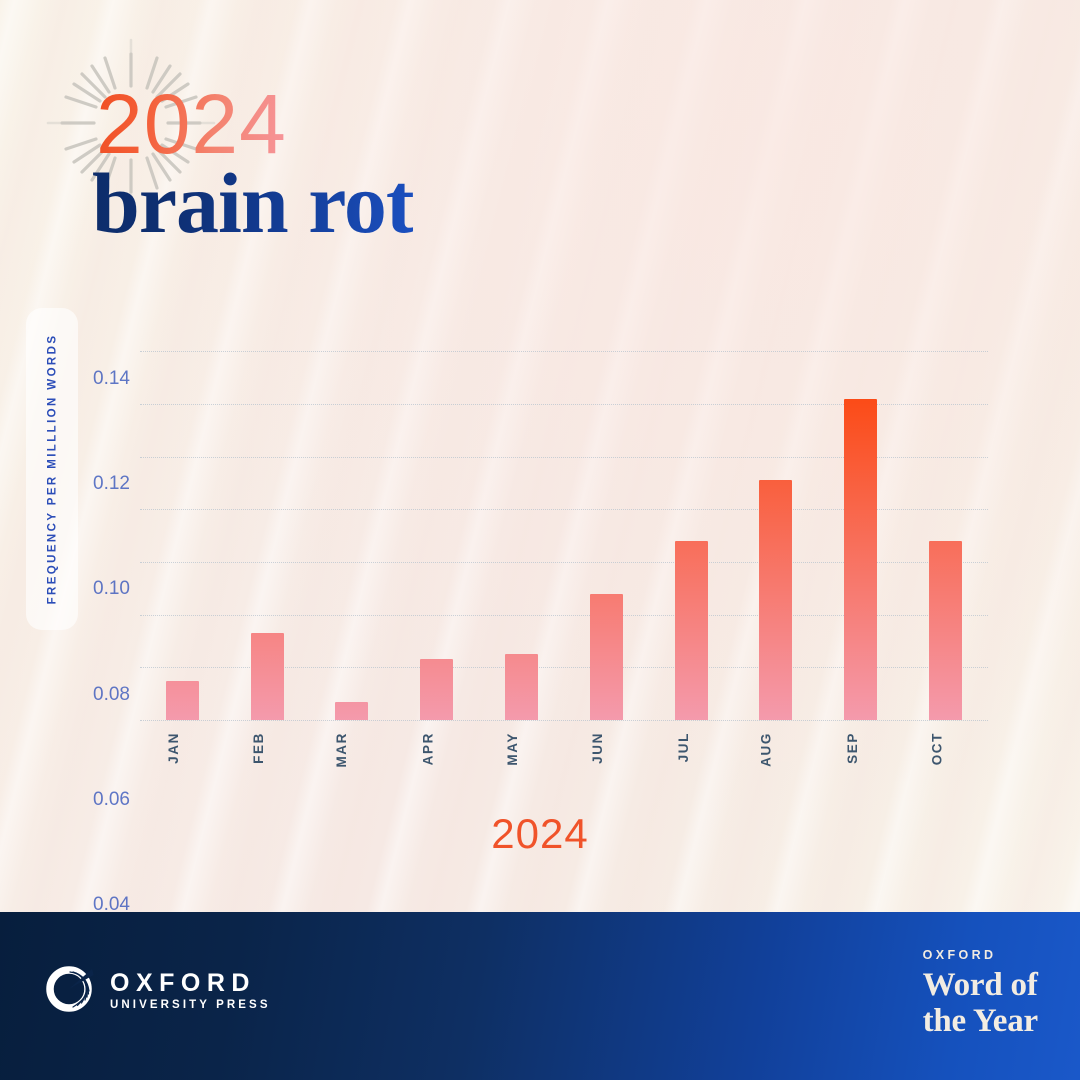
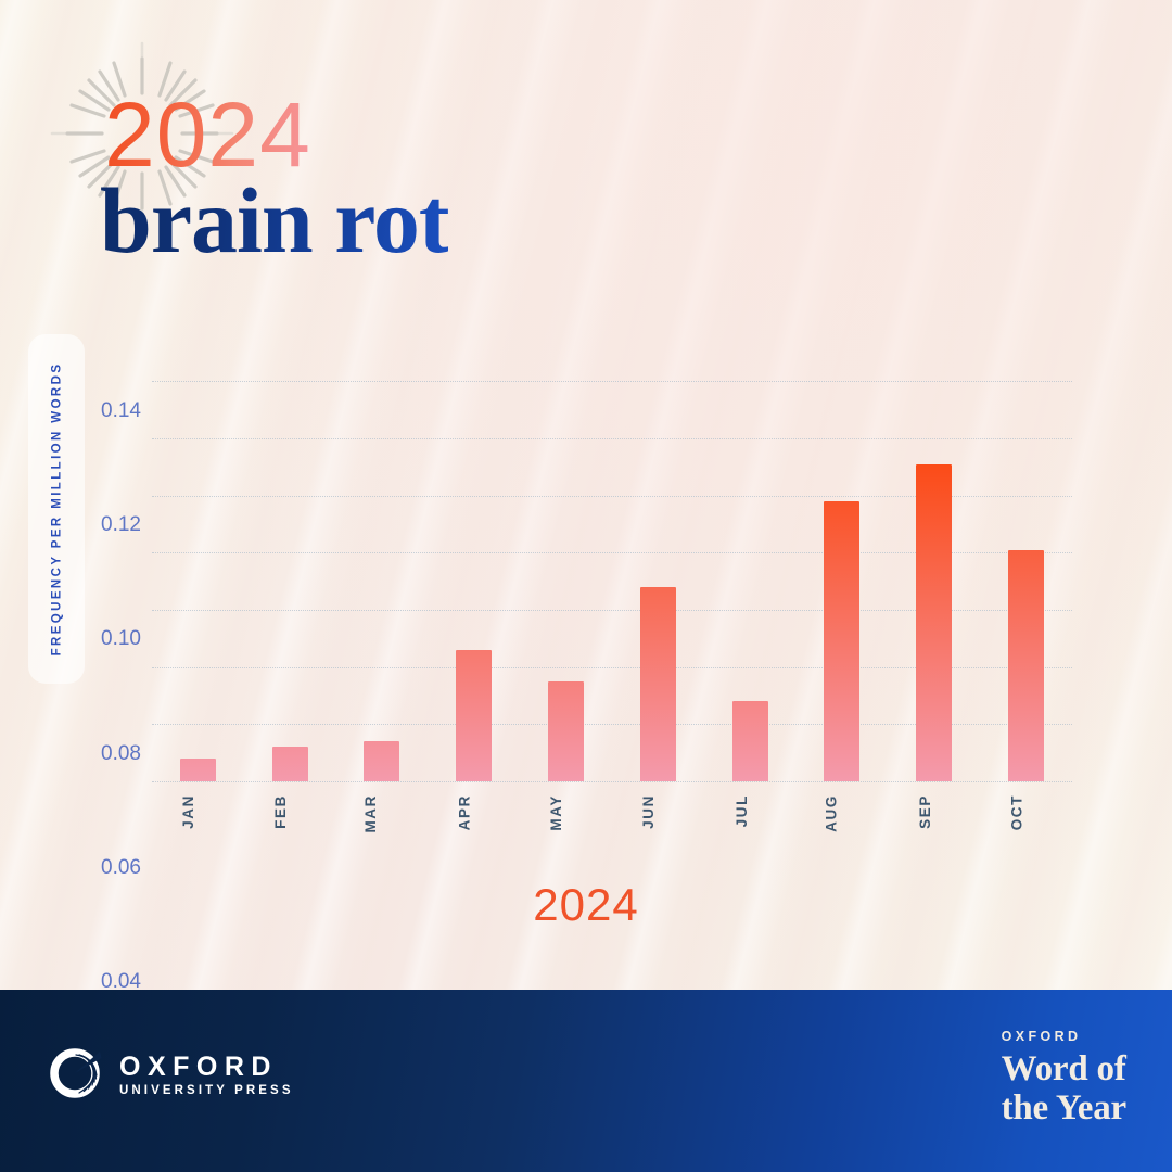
JAN: 0.015 -> 0.008
FEB: 0.033 -> 0.012
MAR: 0.007 -> 0.014
APR: 0.023 -> 0.046
MAY: 0.025 -> 0.035
JUN: 0.048 -> 0.068
JUL: 0.068 -> 0.028
AUG: 0.091 -> 0.098
SEP: 0.122 -> 0.111
OCT: 0.068 -> 0.081
